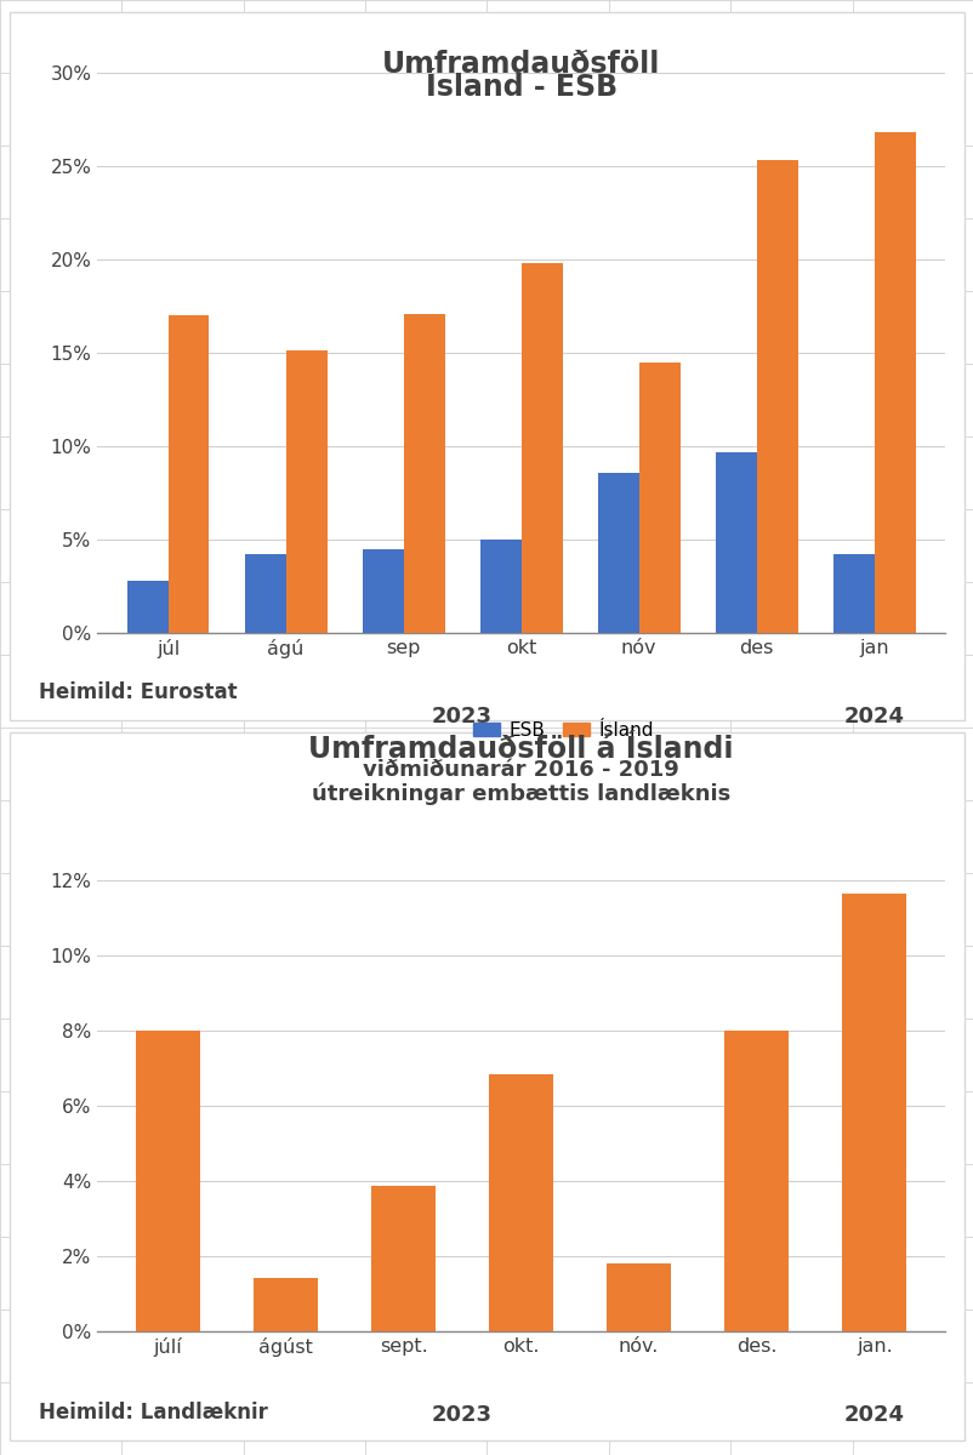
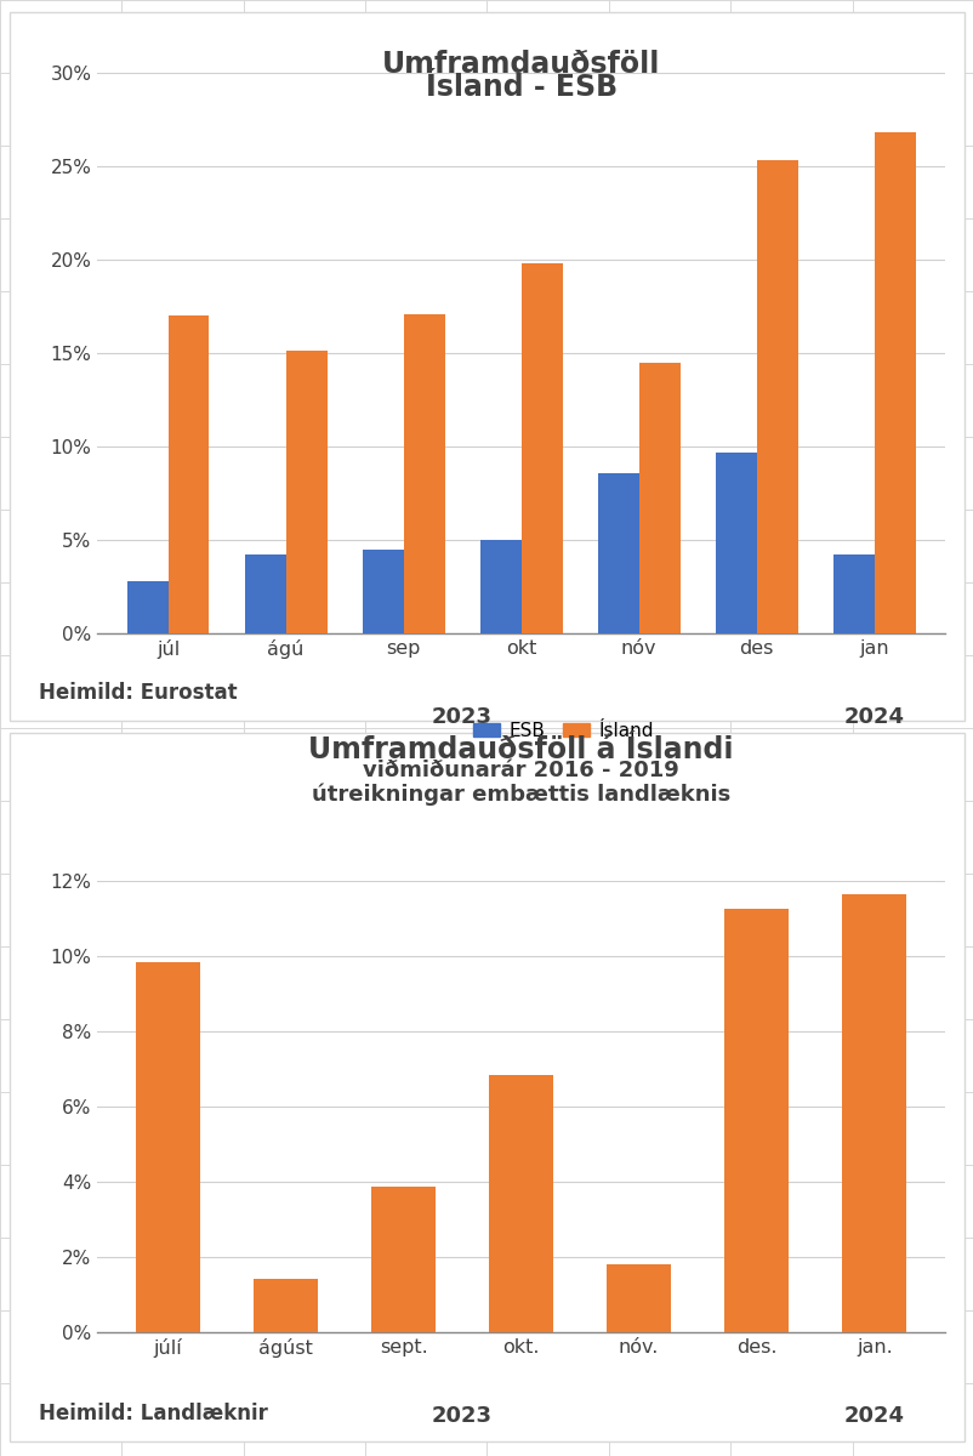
júlí: 8.00% -> 9.85%
des.: 8.00% -> 11.25%
